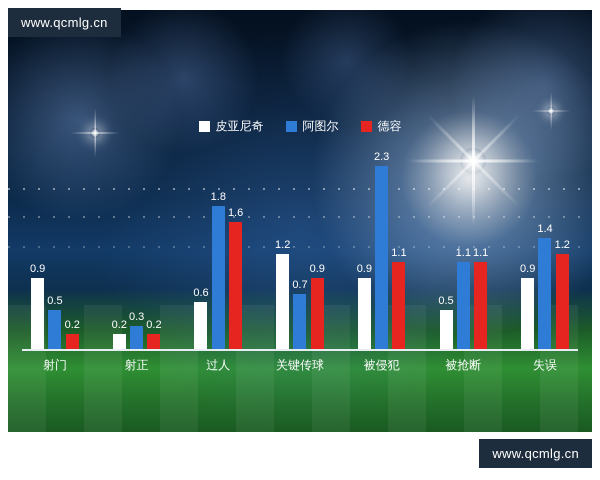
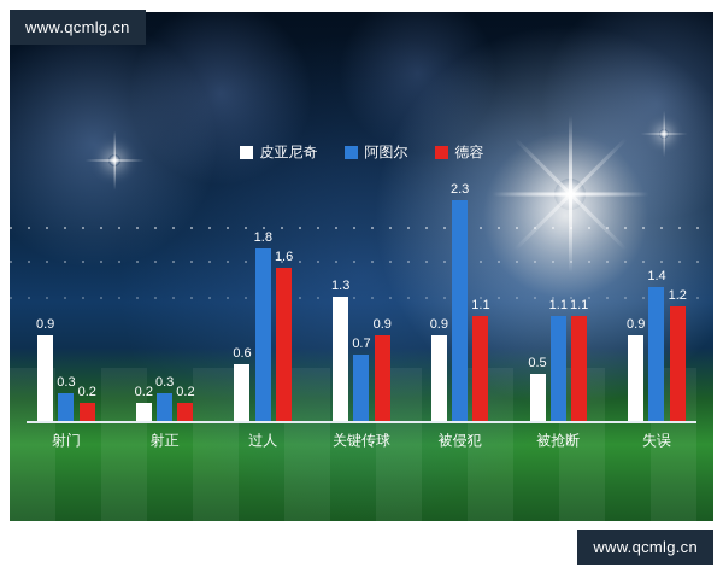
阿图尔/射门: 0.5 -> 0.3
皮亚尼奇/关键传球: 1.2 -> 1.3
